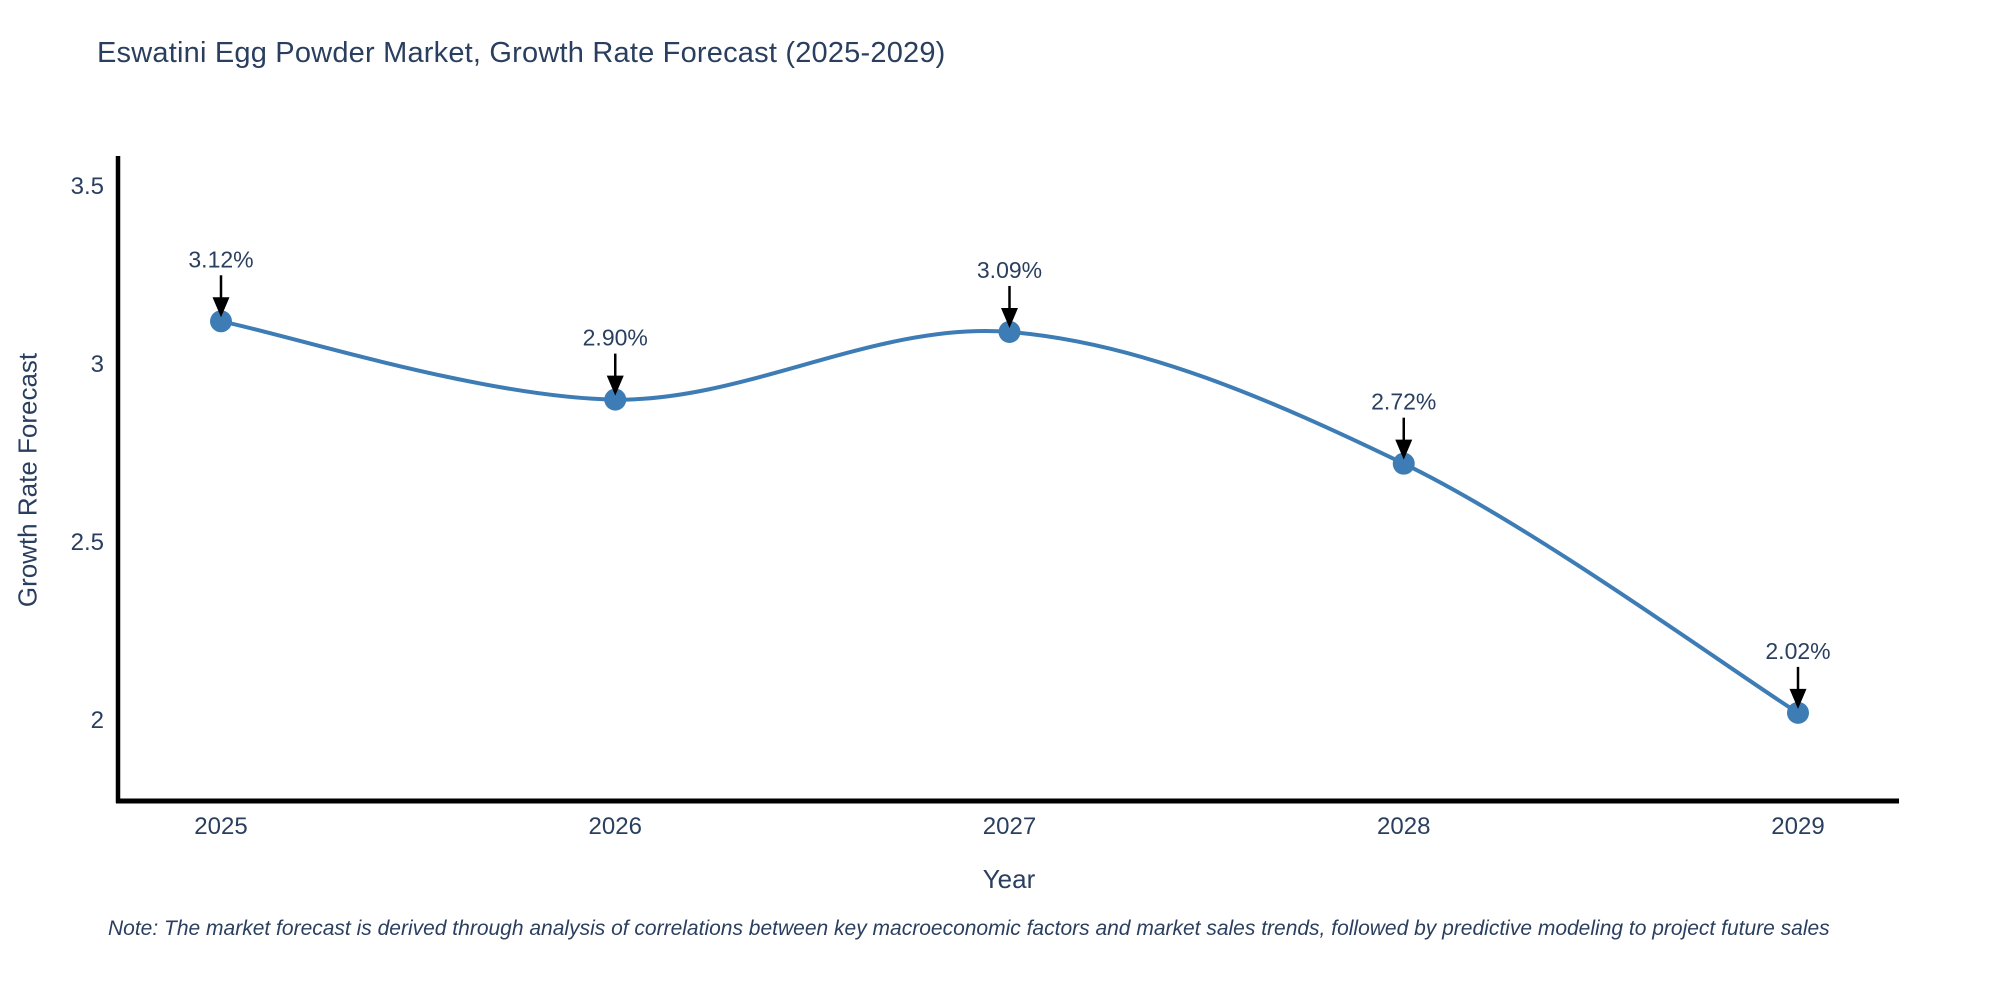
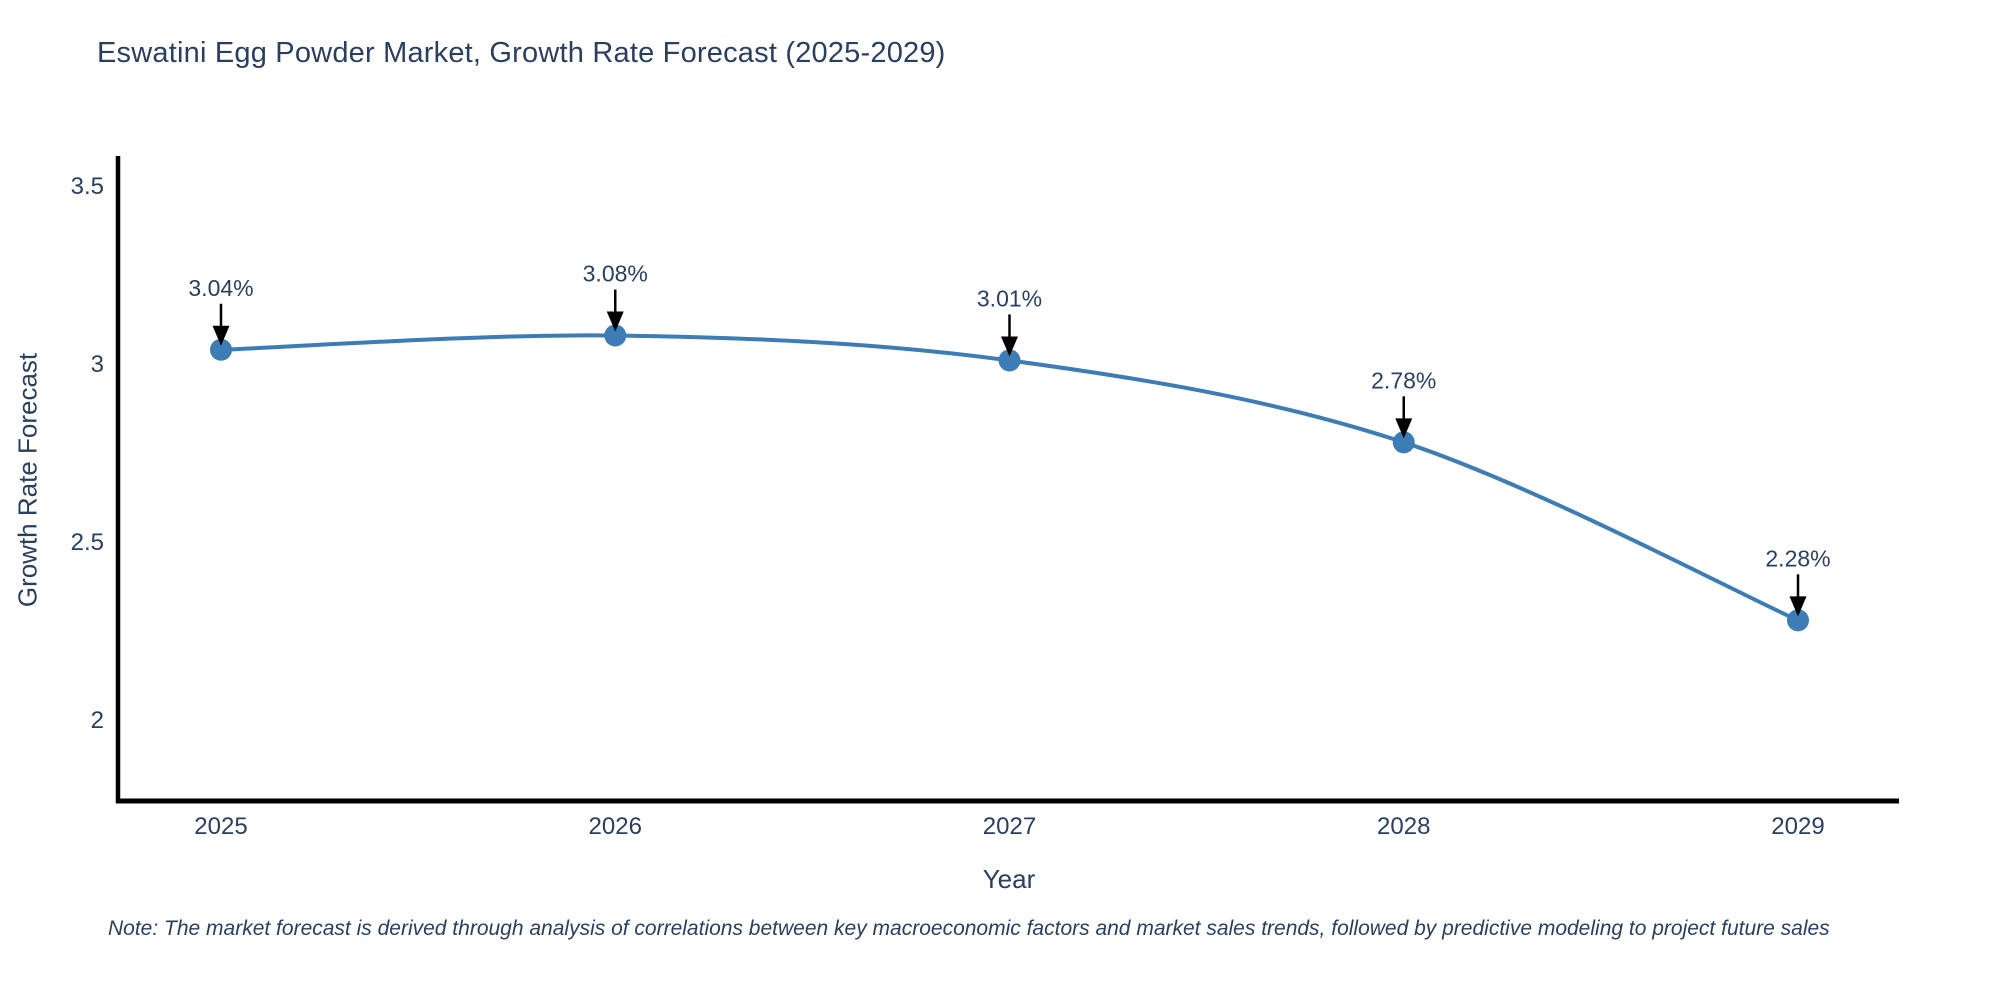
2025: 3.12% -> 3.04%
2026: 2.90% -> 3.08%
2027: 3.09% -> 3.01%
2028: 2.72% -> 2.78%
2029: 2.02% -> 2.28%
